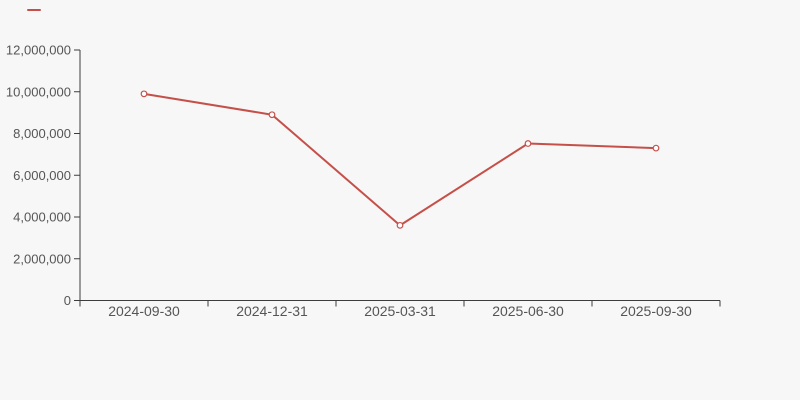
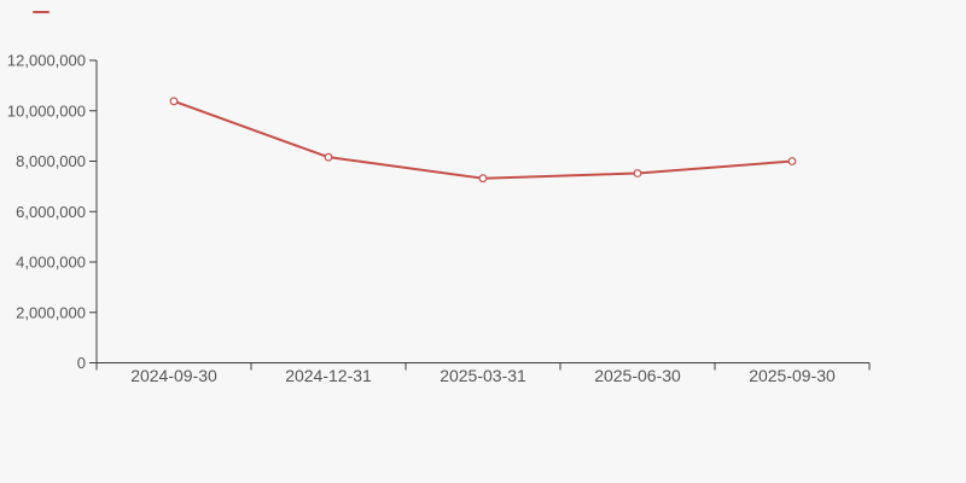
2024-09-30: 9900000 -> 10400000
2024-12-31: 8900000 -> 8200000
2025-03-31: 3600000 -> 7300000
2025-09-30: 7300000 -> 8000000
